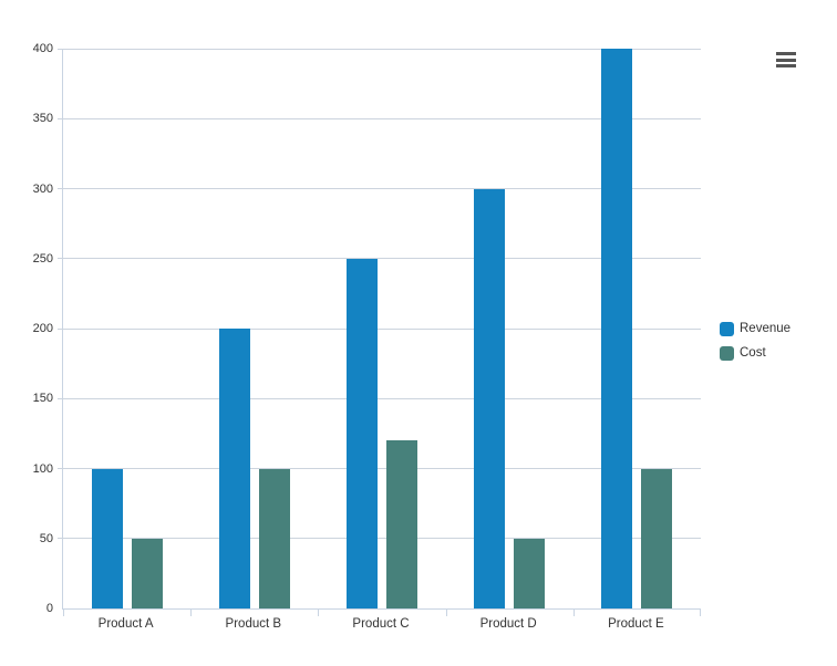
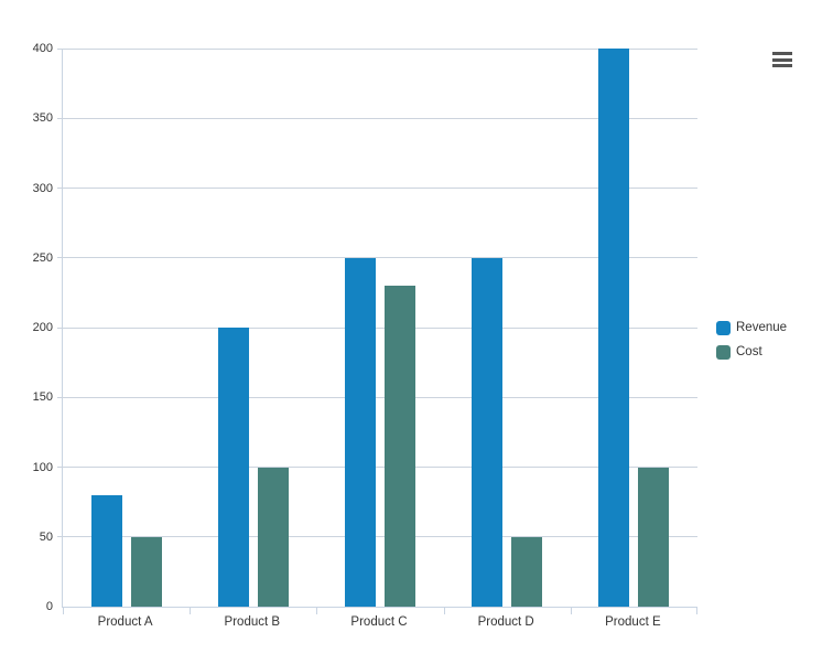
Revenue/Product A: 100 -> 80
Cost/Product C: 120 -> 230
Revenue/Product D: 300 -> 250
